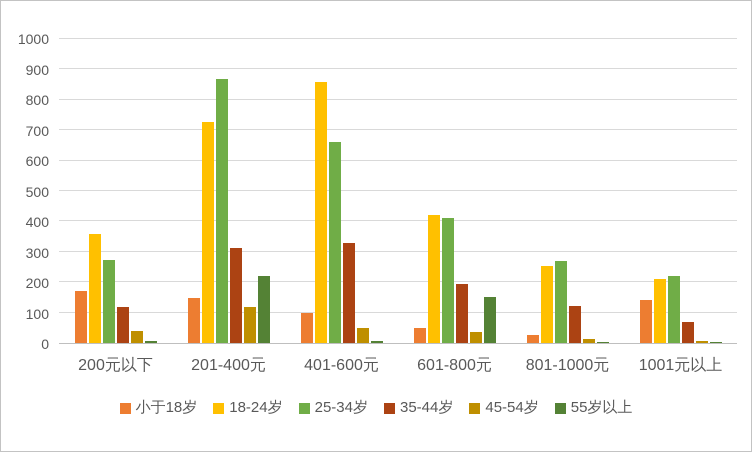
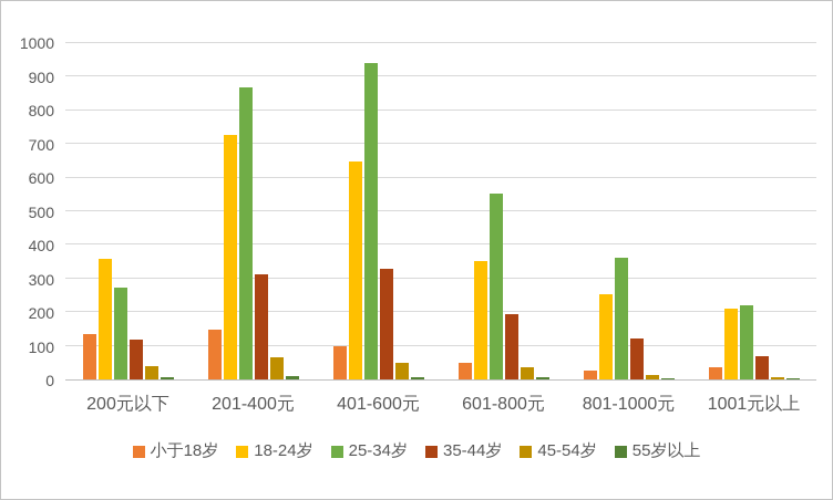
小于18岁/200元以下: 170 -> 140
45-54岁/201-400元: 120 -> 60
55岁以上/201-400元: 220 -> 10
18-24岁/401-600元: 860 -> 650
25-34岁/401-600元: 660 -> 940
18-24岁/601-800元: 420 -> 350
25-34岁/601-800元: 410 -> 550
55岁以上/601-800元: 150 -> 10
25-34岁/801-1000元: 270 -> 360
小于18岁/1001元以上: 140 -> 40
